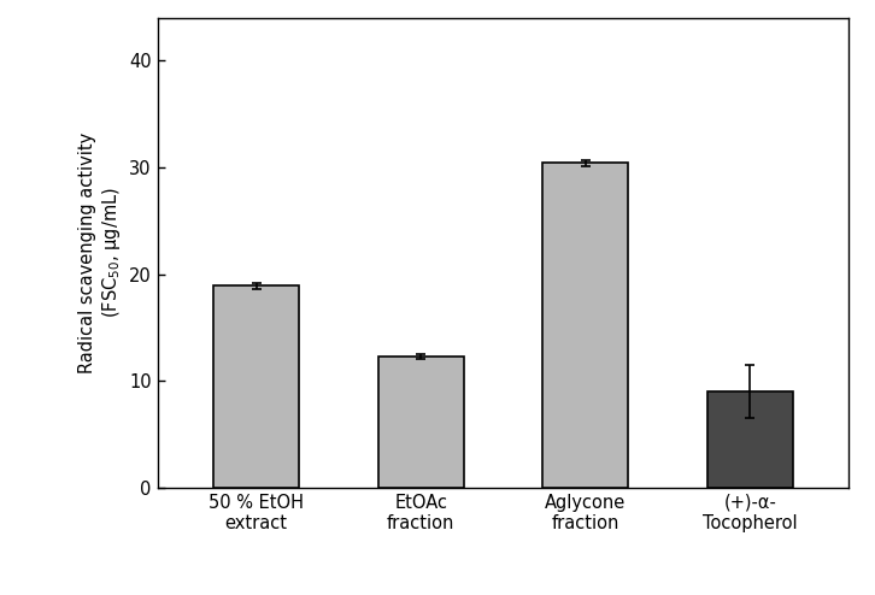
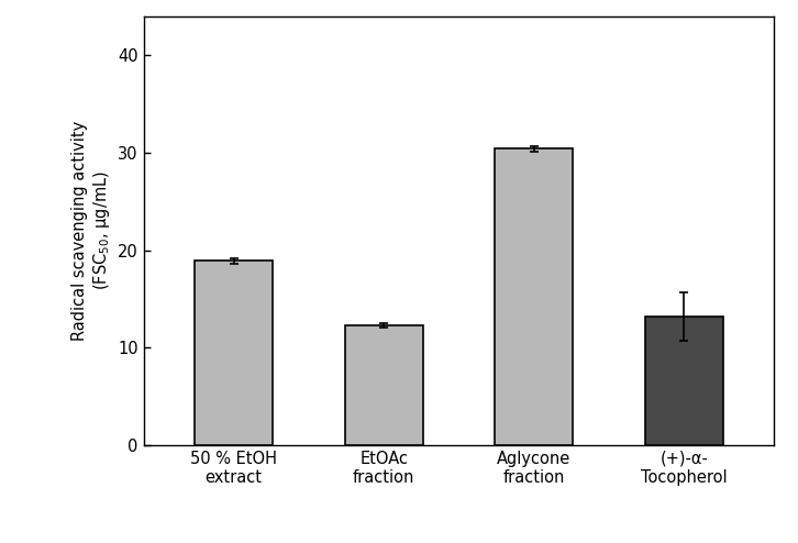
(+)-α- Tocopherol: 9.0 -> 13.2
